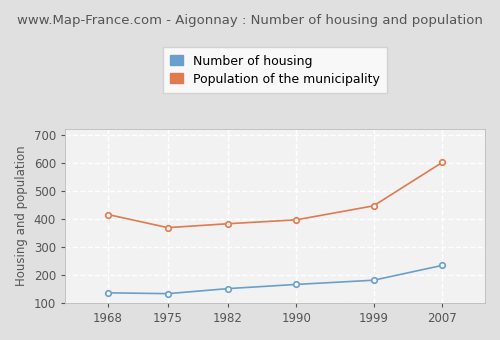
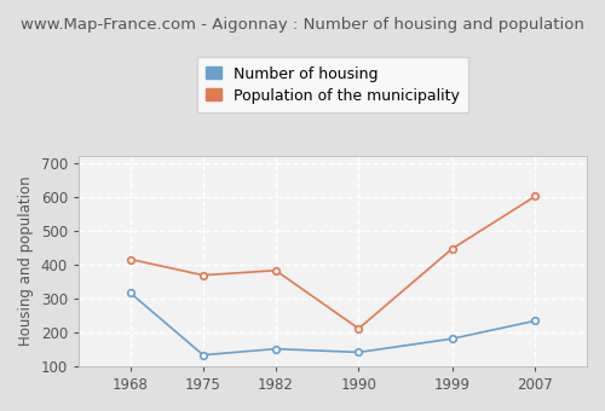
Number of housing/1968: 135 -> 315
Number of housing/1990: 165 -> 140
Population of the municipality/1990: 396 -> 210
